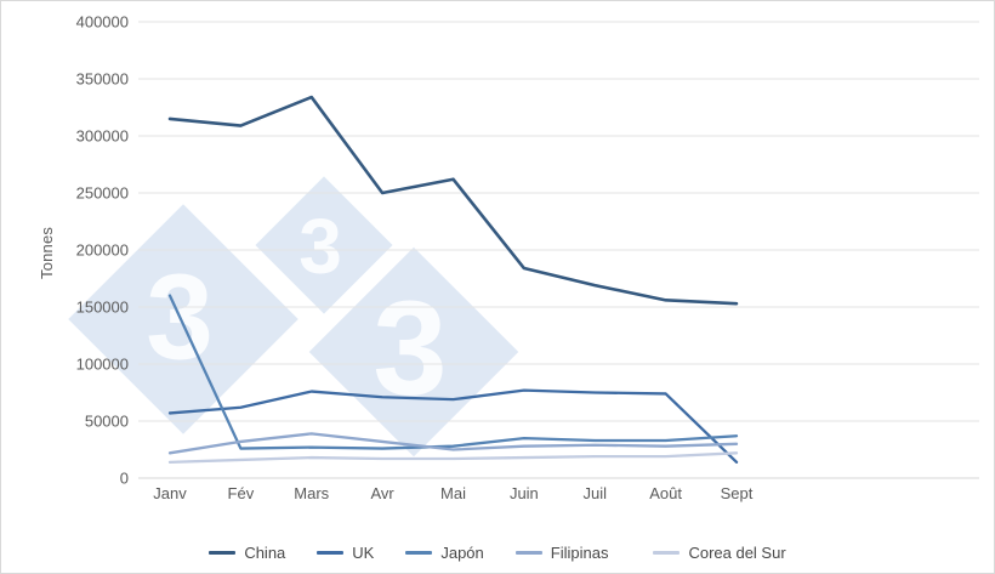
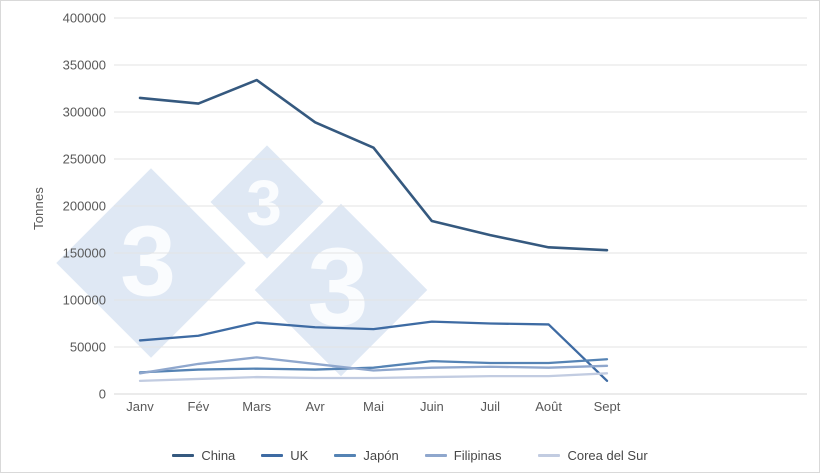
Japón/Janv: 160000 -> 20000
China/Avr: 250000 -> 290000
